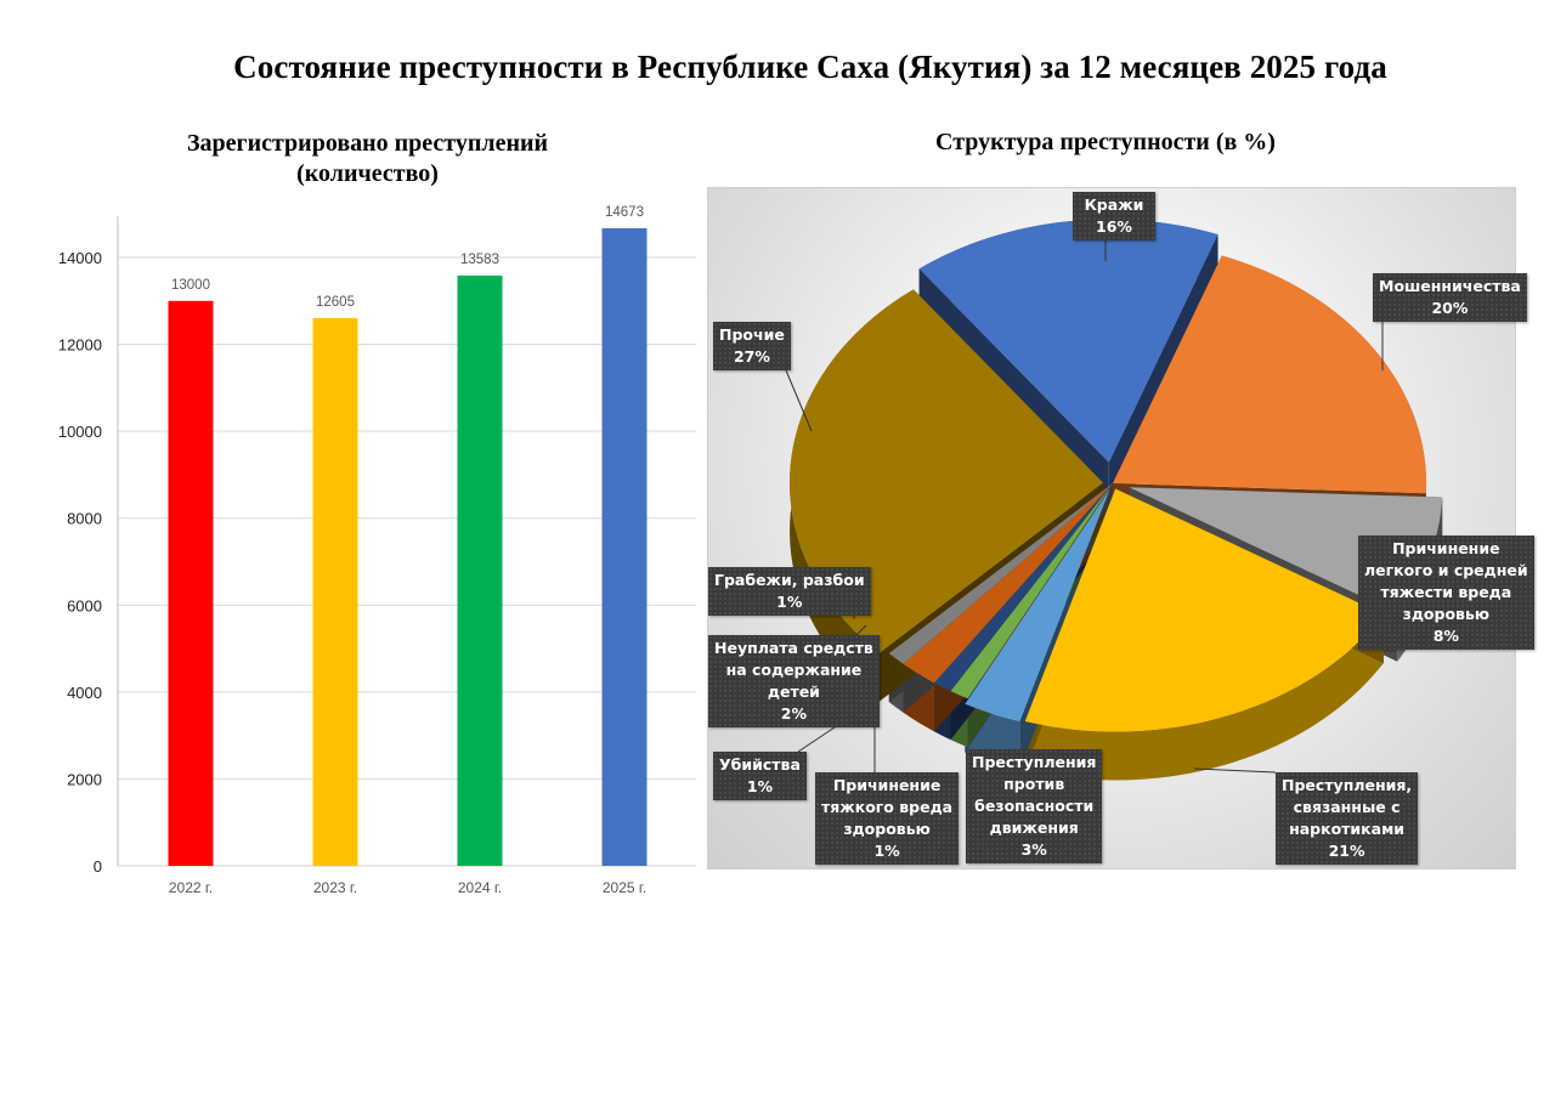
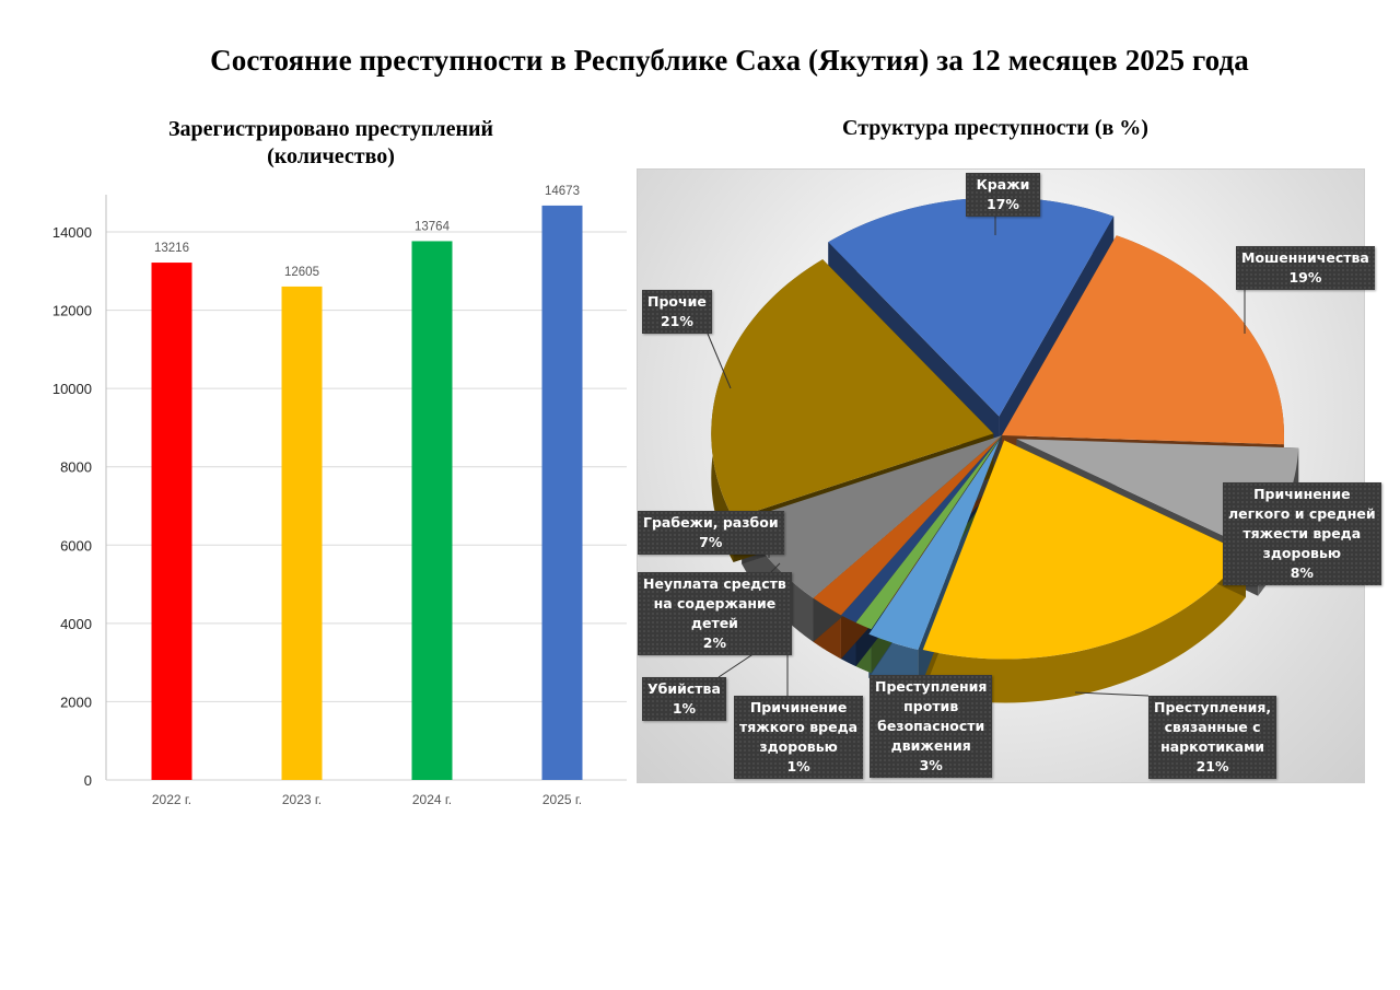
Зарегистрировано преступлений (количество)/2022 г.: 13000 -> 13216
Зарегистрировано преступлений (количество)/2024 г.: 13583 -> 13764
Структура преступности (в %)/Кражи: 16% -> 17%
Структура преступности (в %)/Мошенничества: 20% -> 19%
Структура преступности (в %)/Грабежи, разбои: 1% -> 7%
Структура преступности (в %)/Прочие: 27% -> 21%
